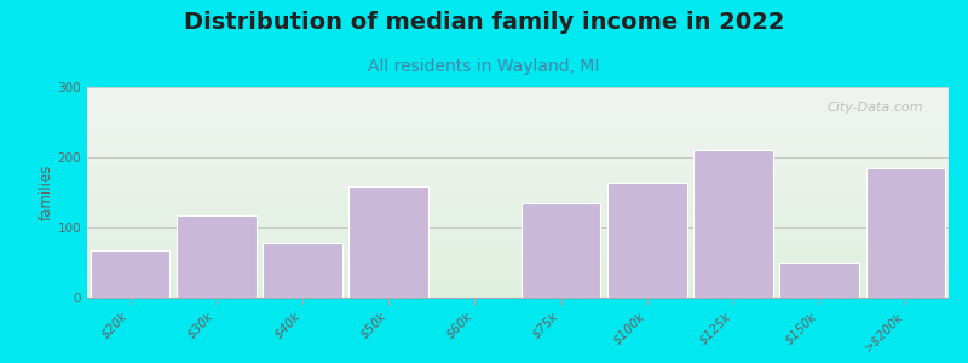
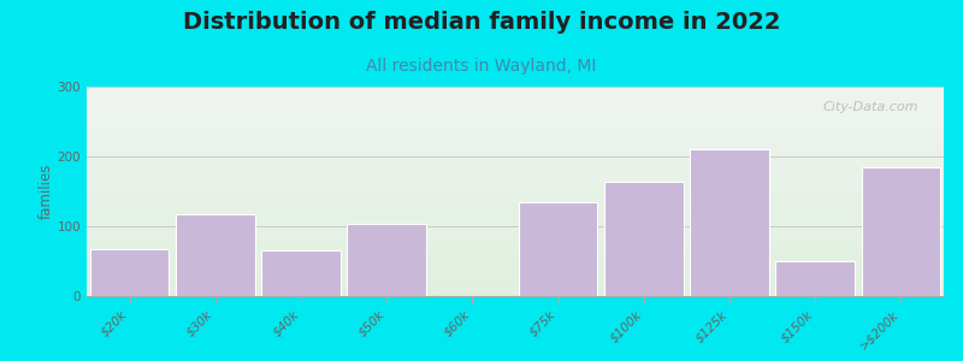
$40k: 78 -> 65
$50k: 158 -> 103
